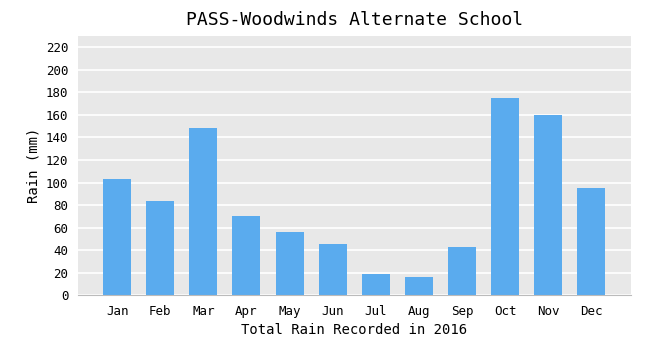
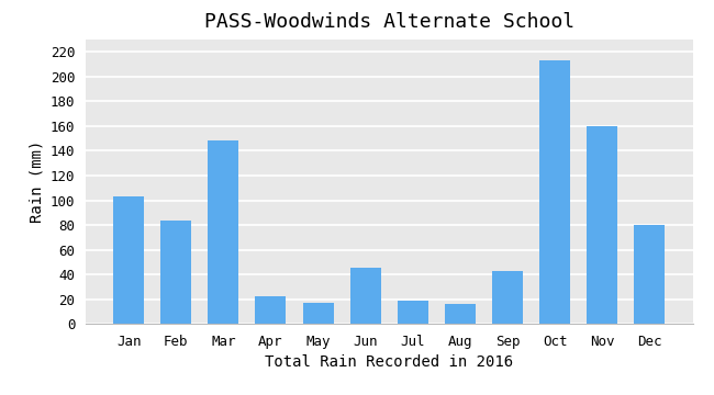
Apr: 70 -> 22
May: 56 -> 17
Oct: 175 -> 213
Dec: 95 -> 80
